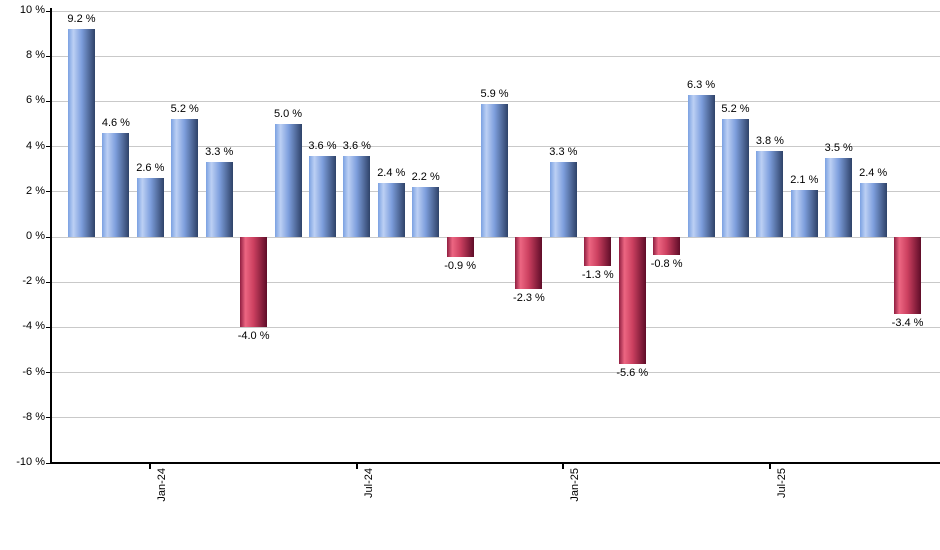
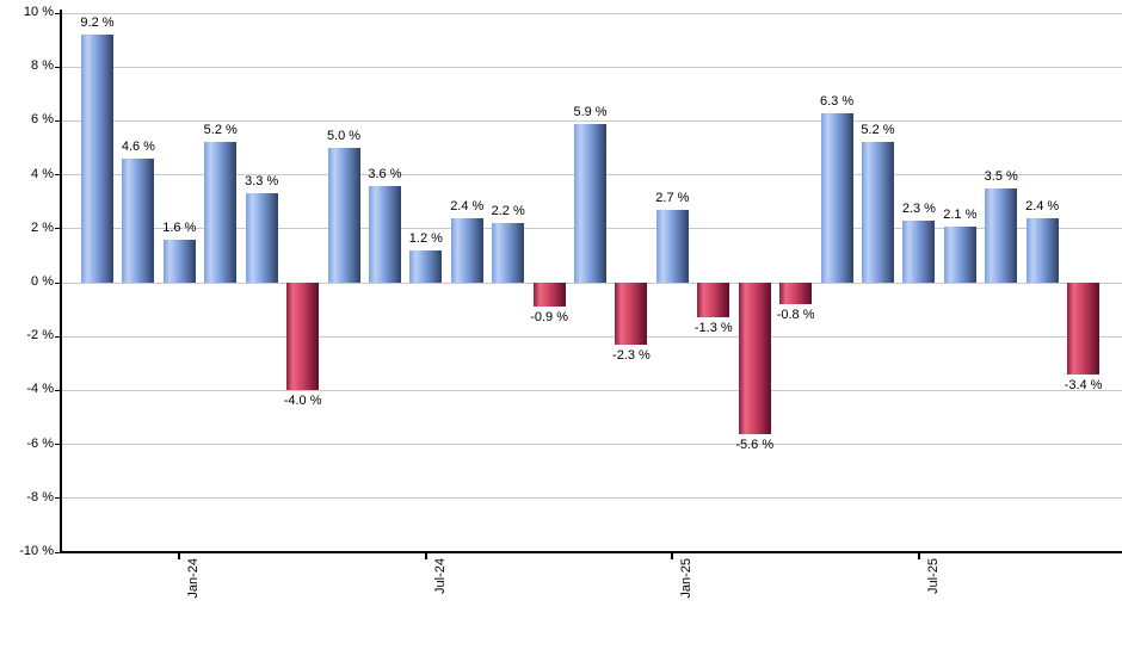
Jan-24: 2.6 -> 1.6
Jul-24: 3.6 -> 1.2
Jan-25: 3.3 -> 2.7
Jul-25: 3.8 -> 2.3
